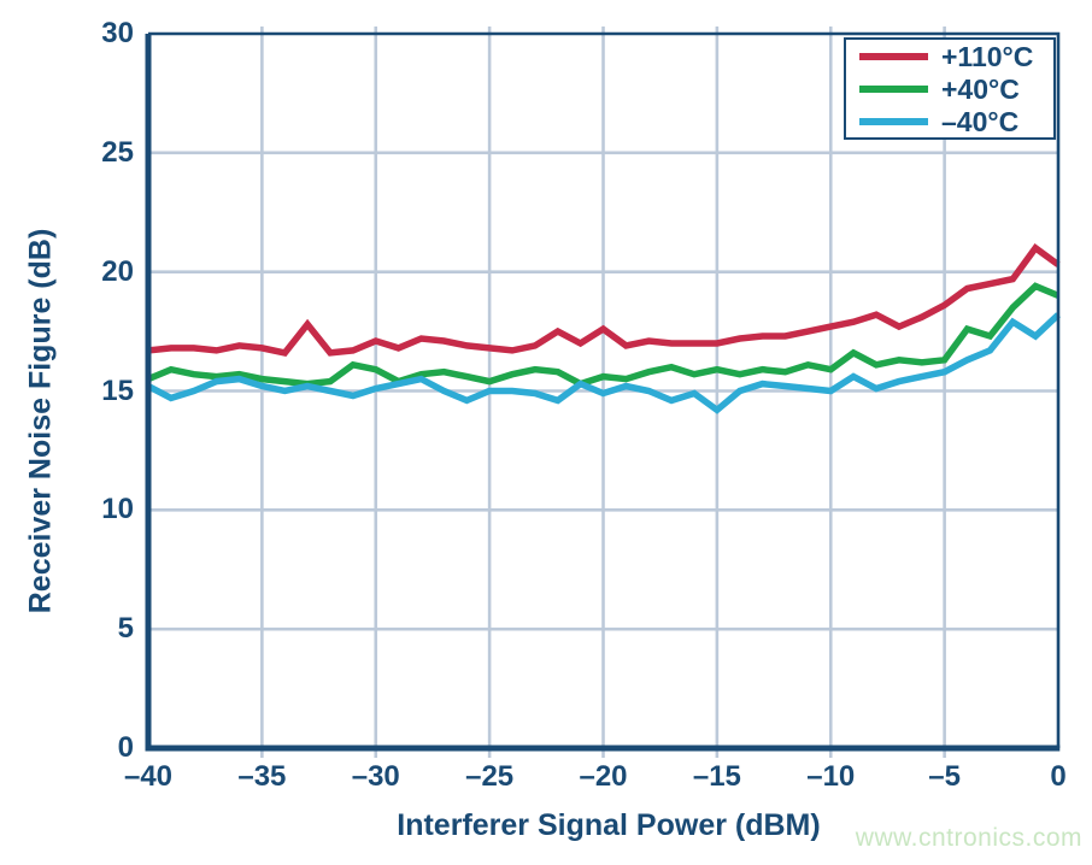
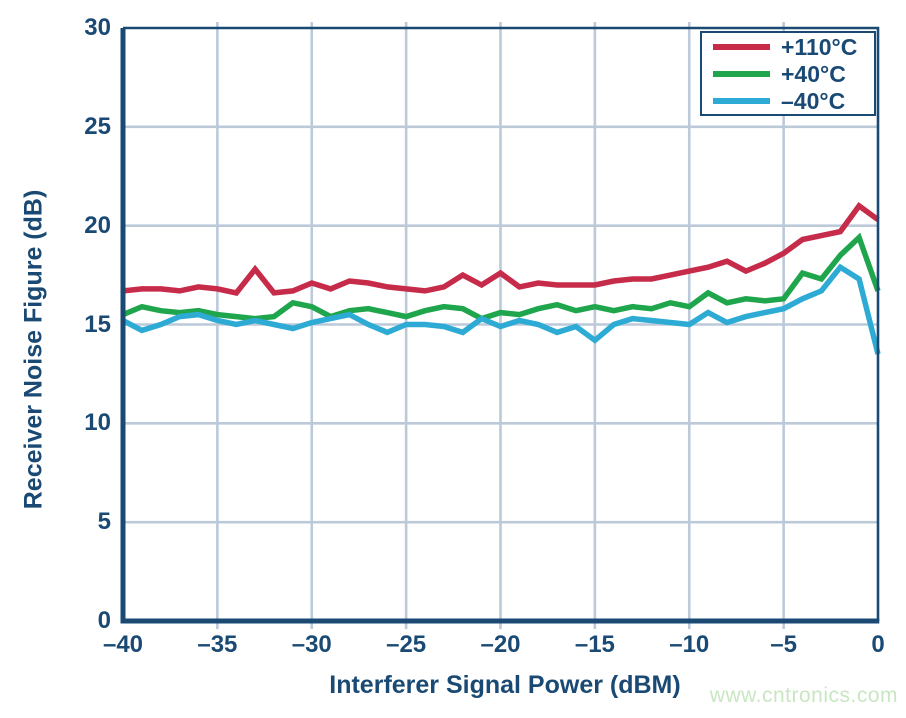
+40°C/0: 19.0 -> 16.7
–40°C/0: 18.2 -> 13.5
